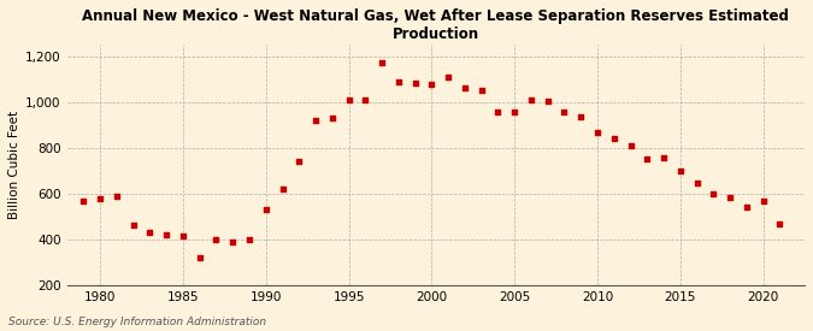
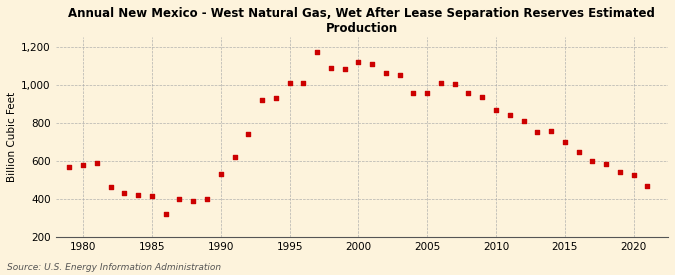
2000: 1,080 -> 1,120
2020: 570 -> 520
